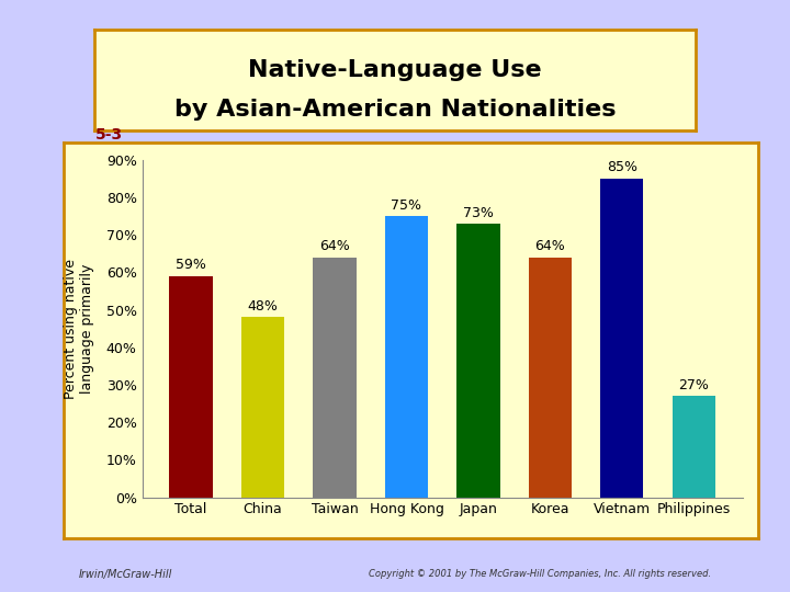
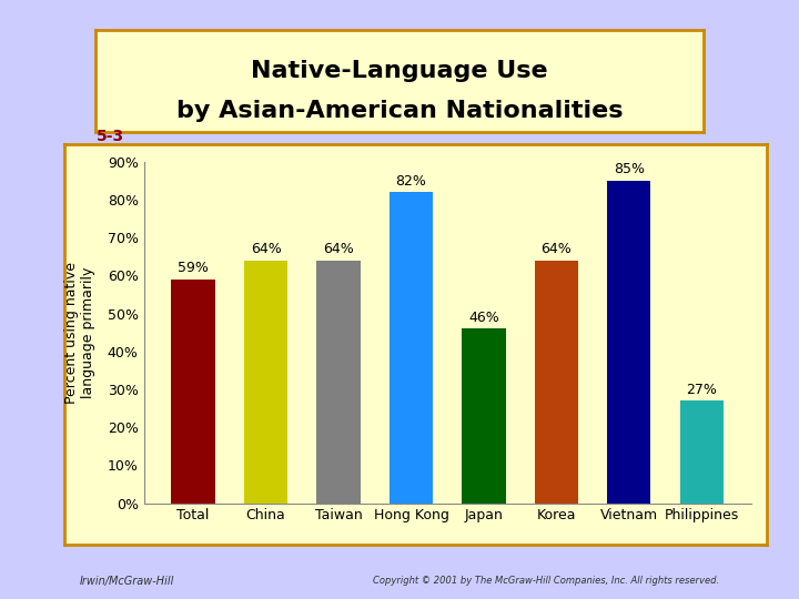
China: 48% -> 64%
Hong Kong: 75% -> 82%
Japan: 73% -> 46%
